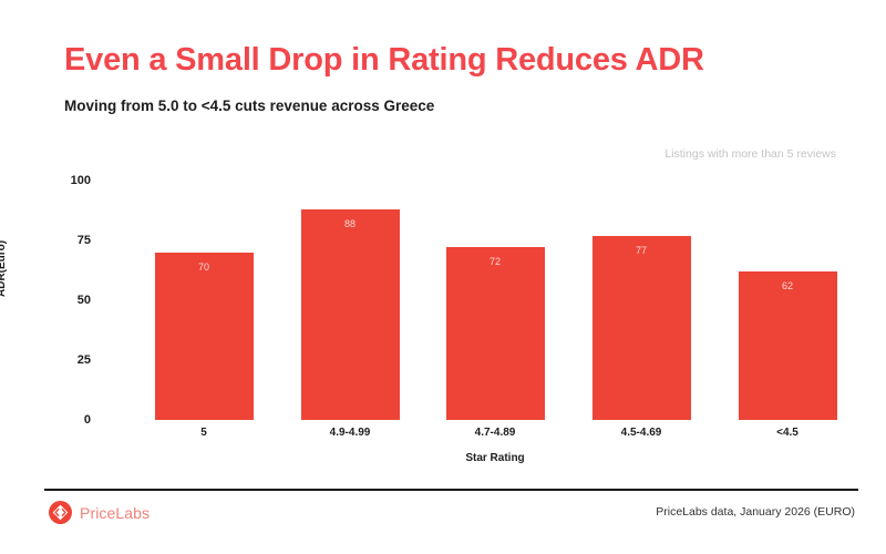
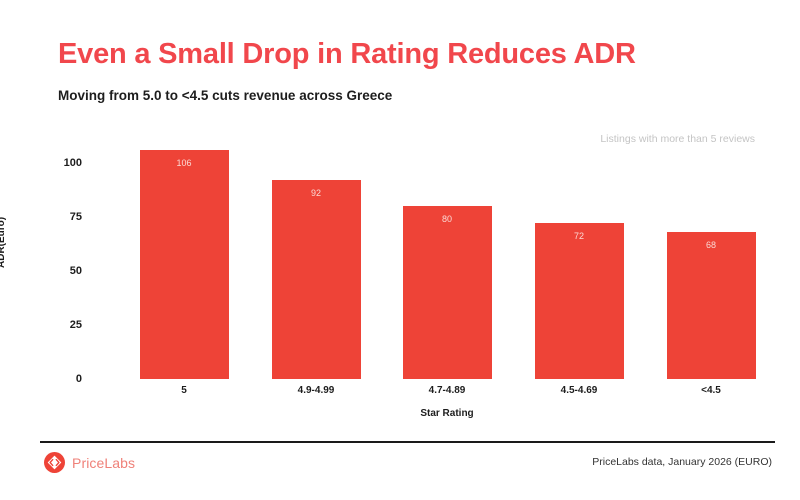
5: 70 -> 106
4.9-4.99: 88 -> 92
4.7-4.89: 72 -> 80
4.5-4.69: 77 -> 72
<4.5: 62 -> 68
